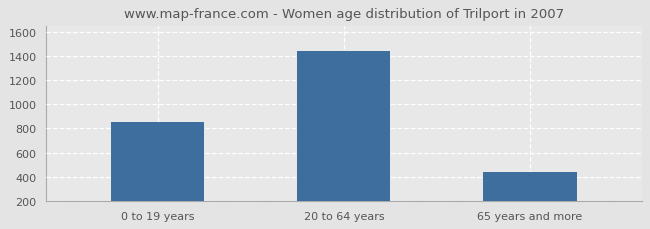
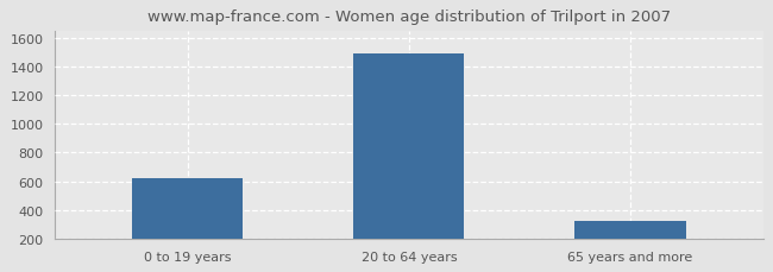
0 to 19 years: 850 -> 620
20 to 64 years: 1440 -> 1490
65 years and more: 440 -> 320
